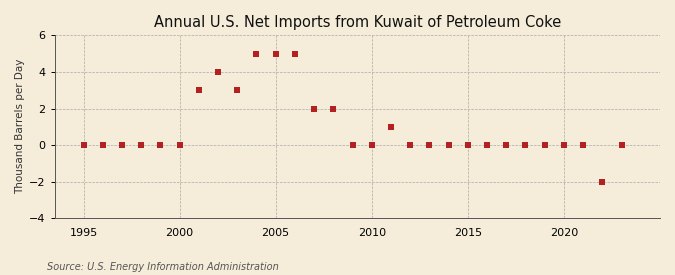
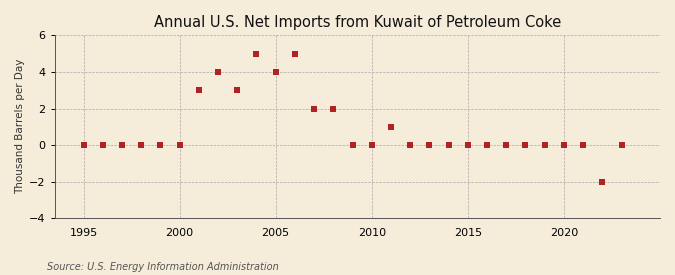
2005: 5 -> 4
